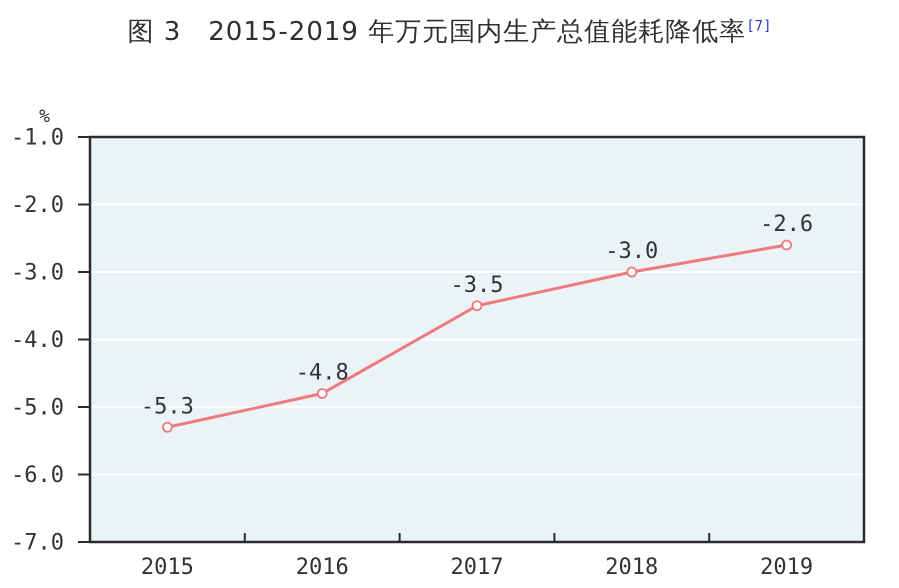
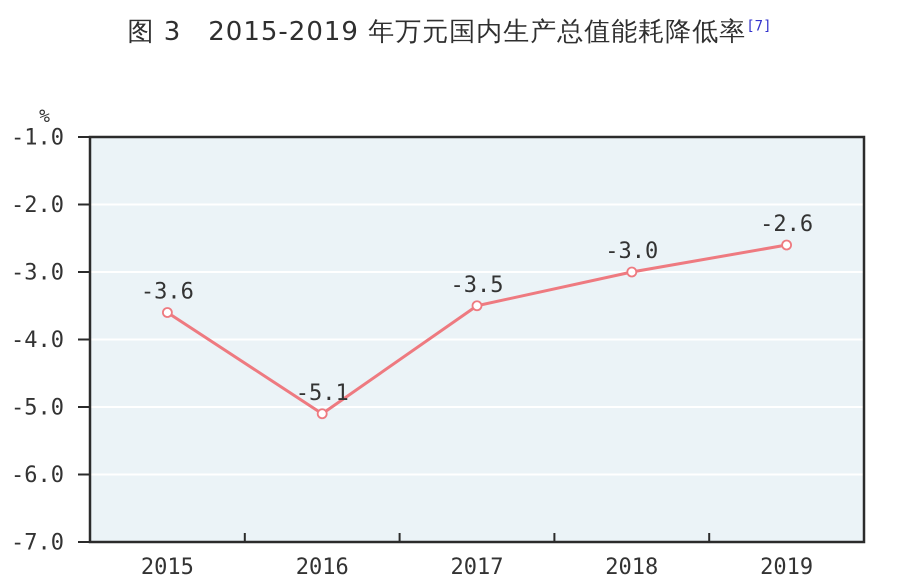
2015: -5.3 -> -3.6
2016: -4.8 -> -5.1
